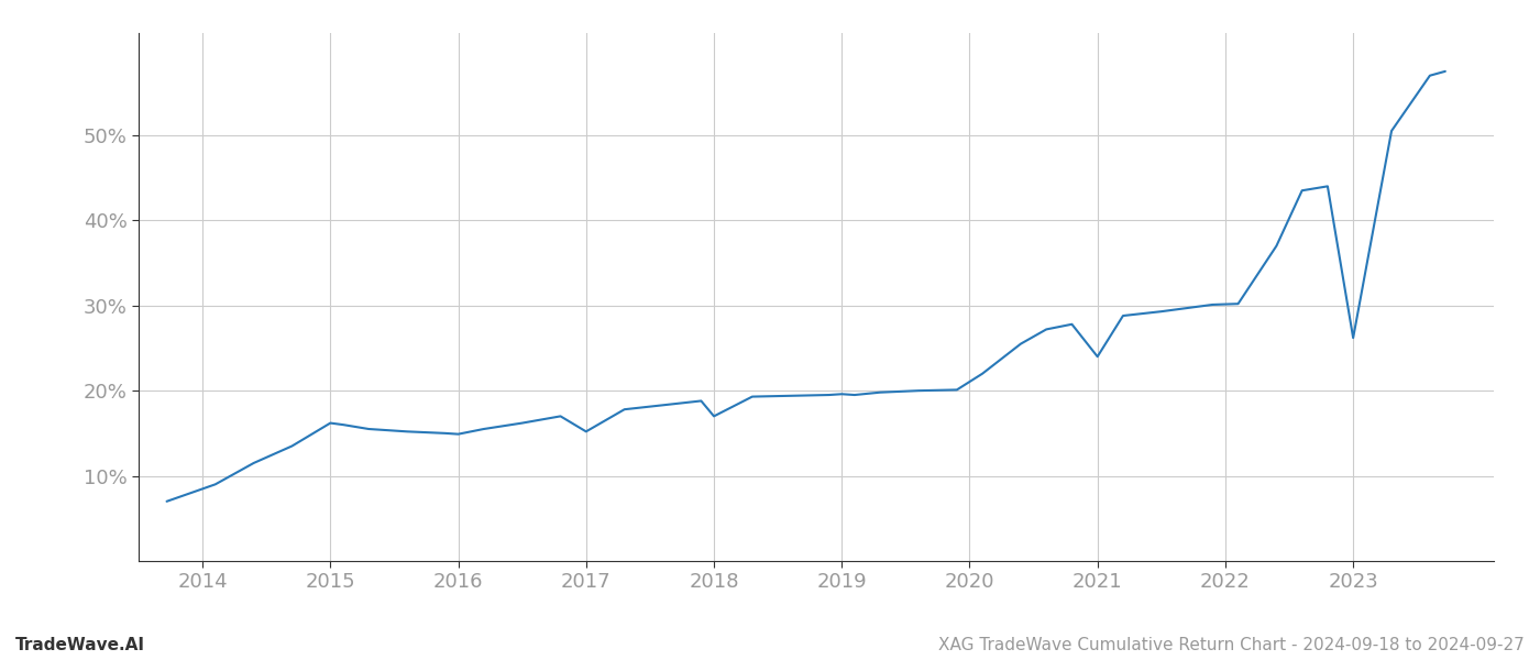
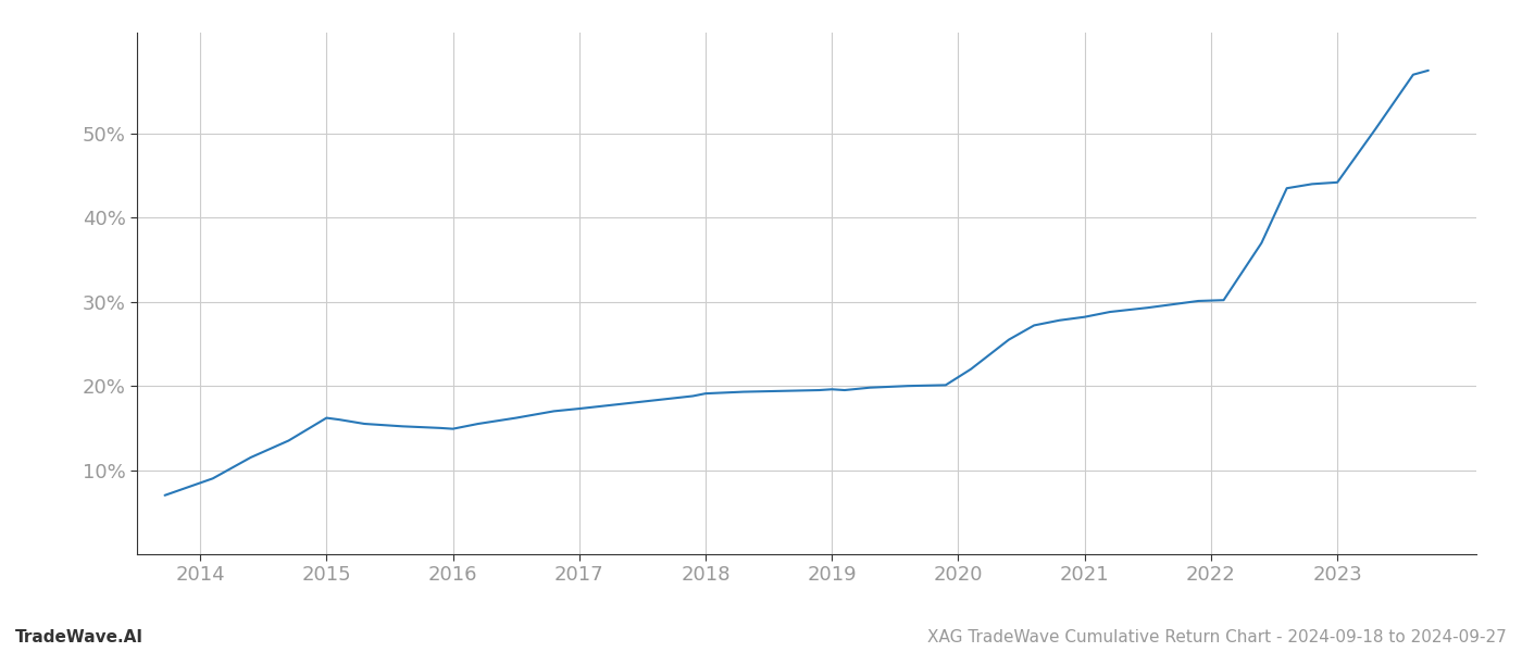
2017: 15.2% -> 17.3%
2018: 17.0% -> 19.1%
2021: 24.0% -> 28.2%
2023: 26.2% -> 44.2%
